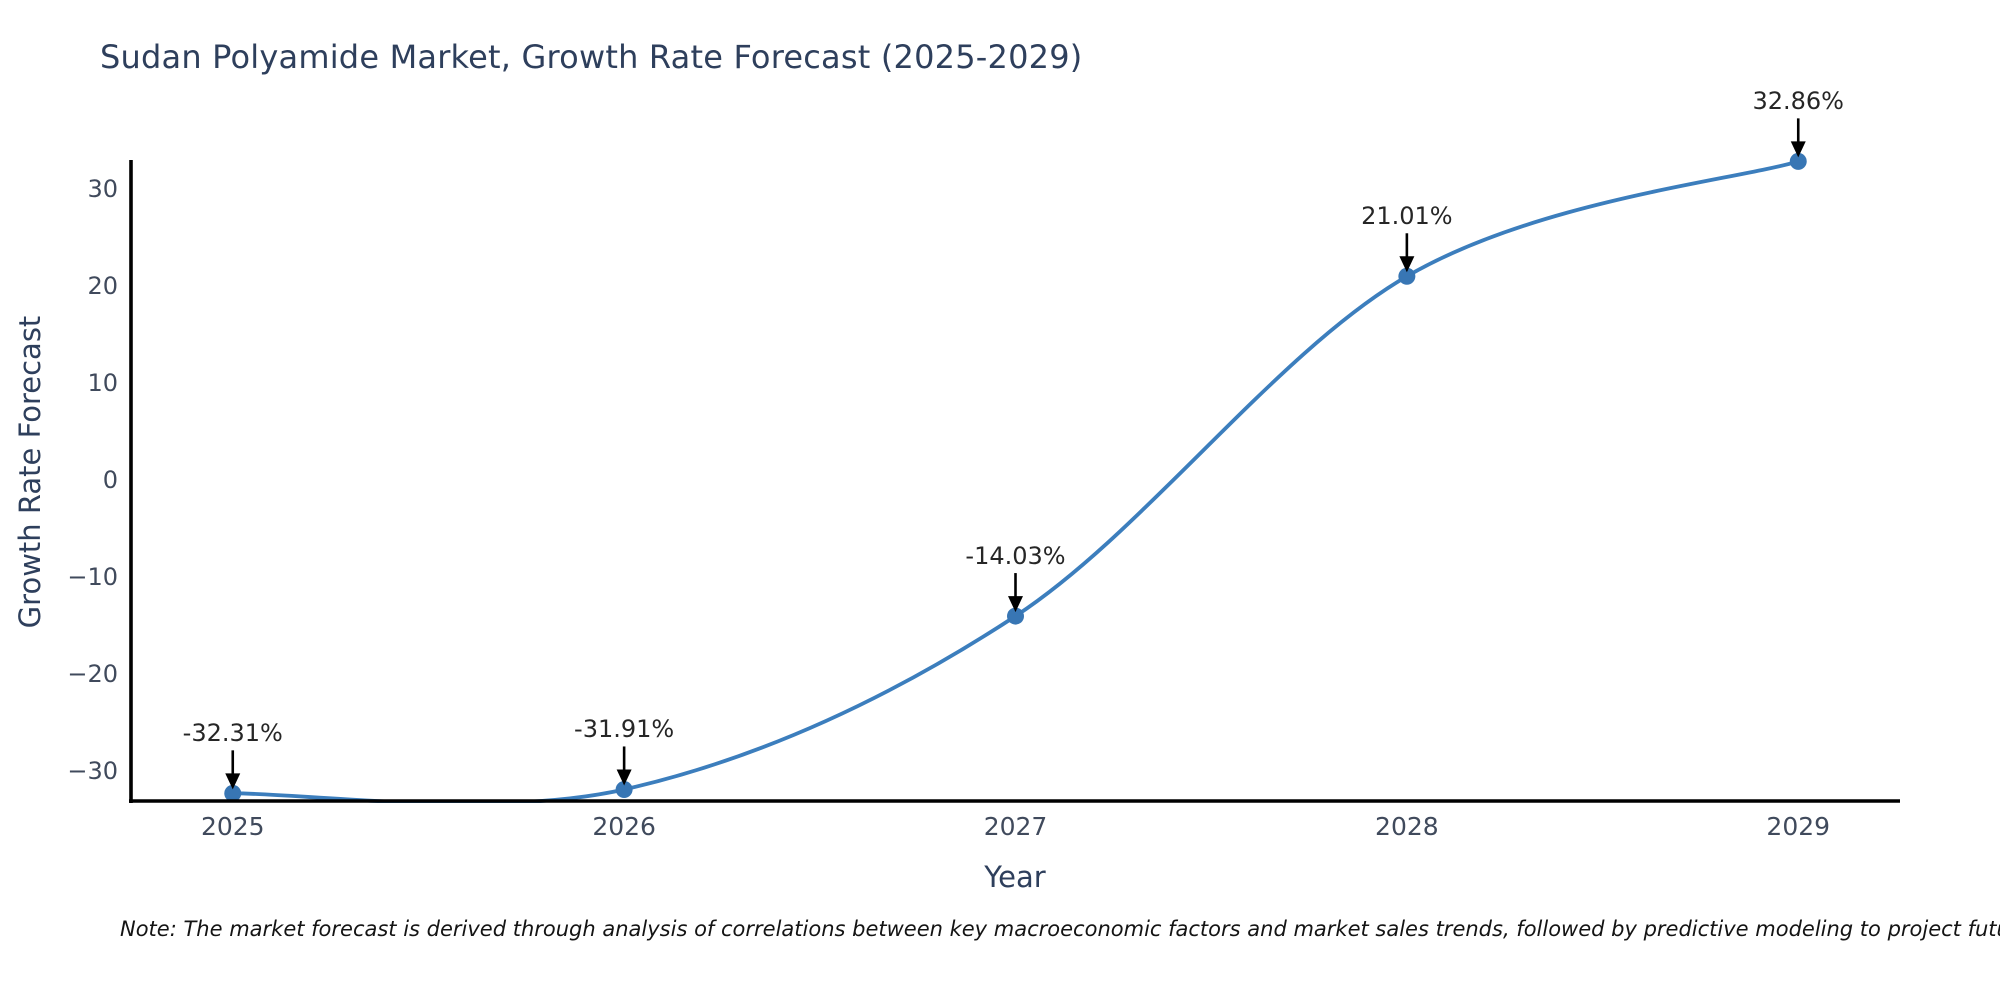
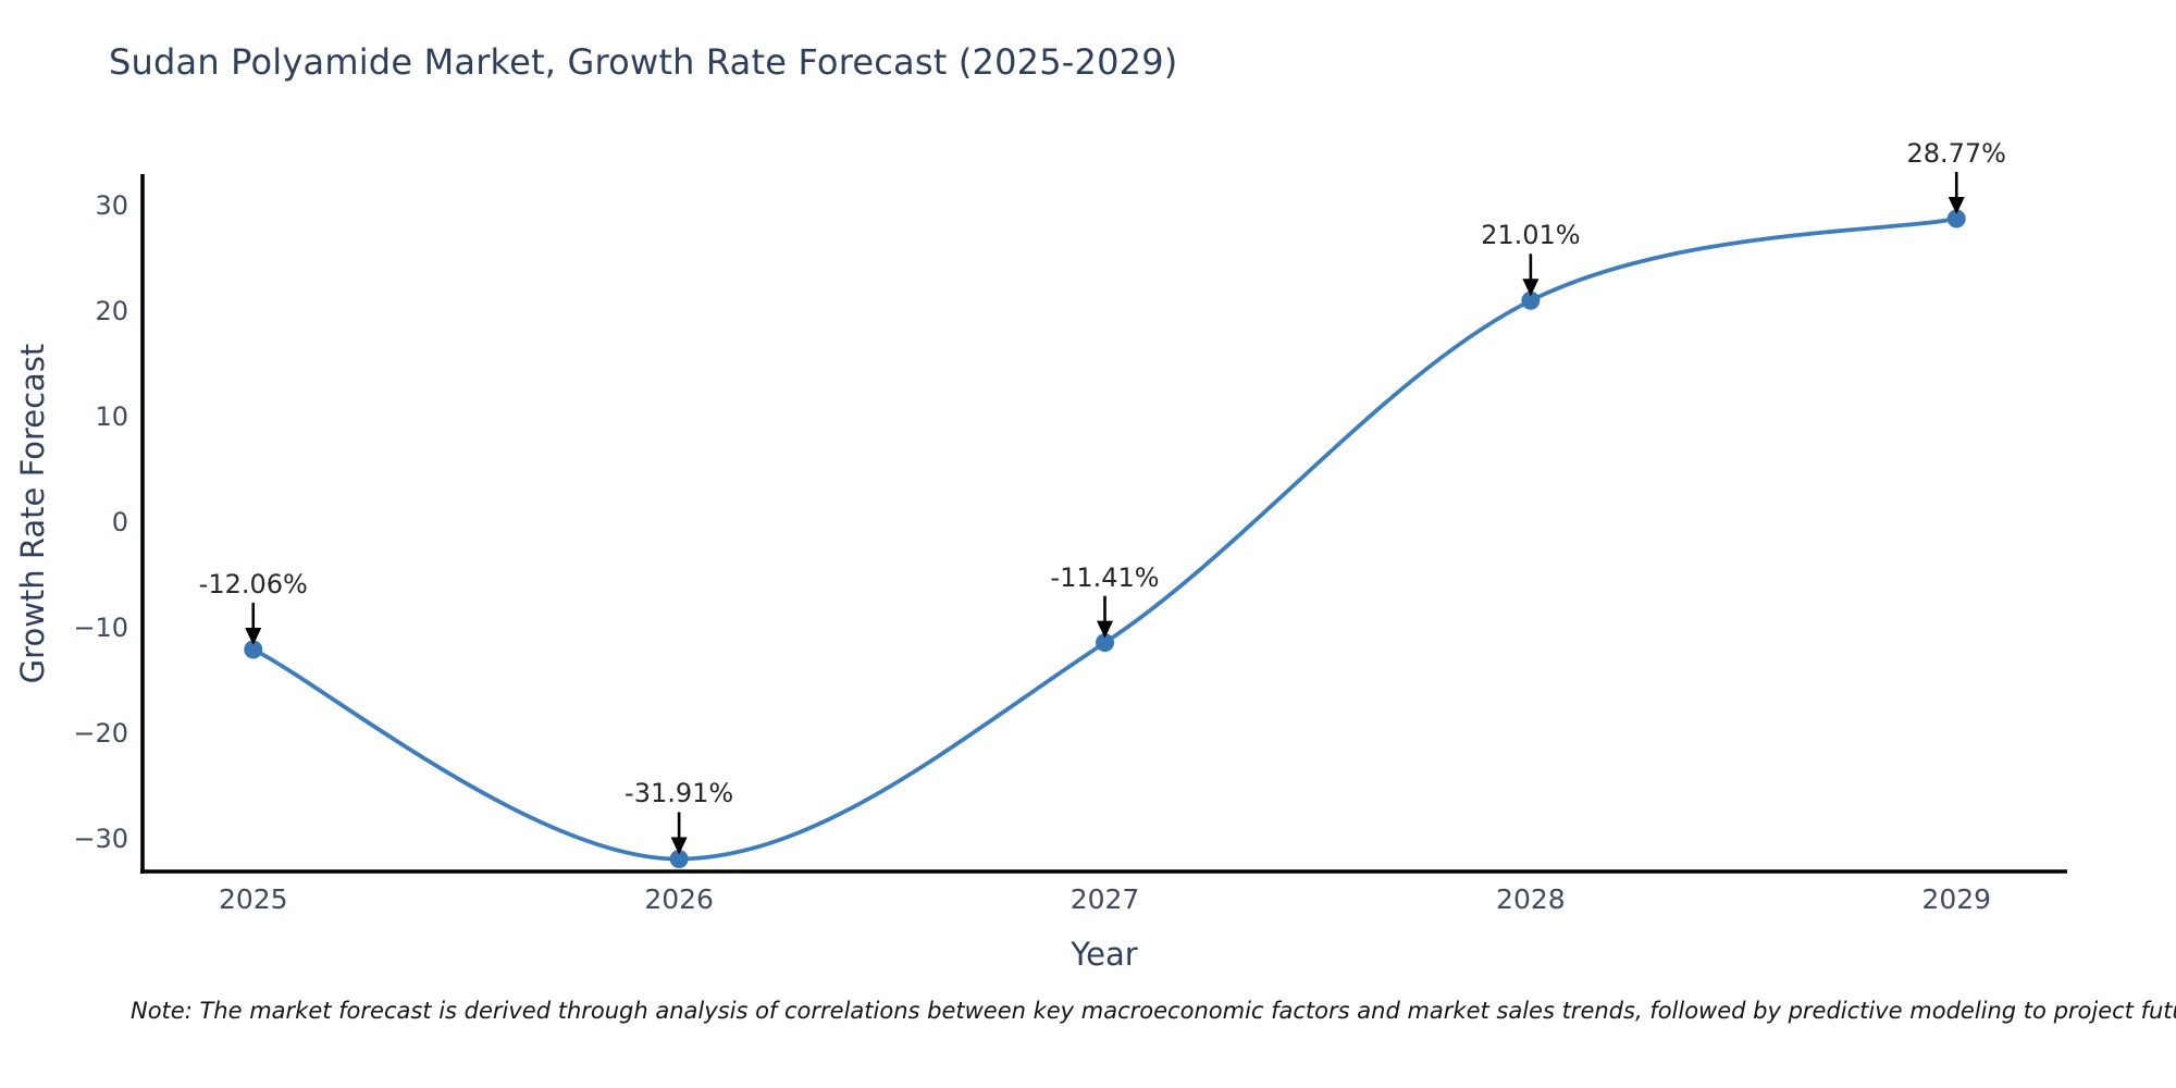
2025: -32.31% -> -12.06%
2027: -14.03% -> -11.41%
2029: 32.86% -> 28.77%
